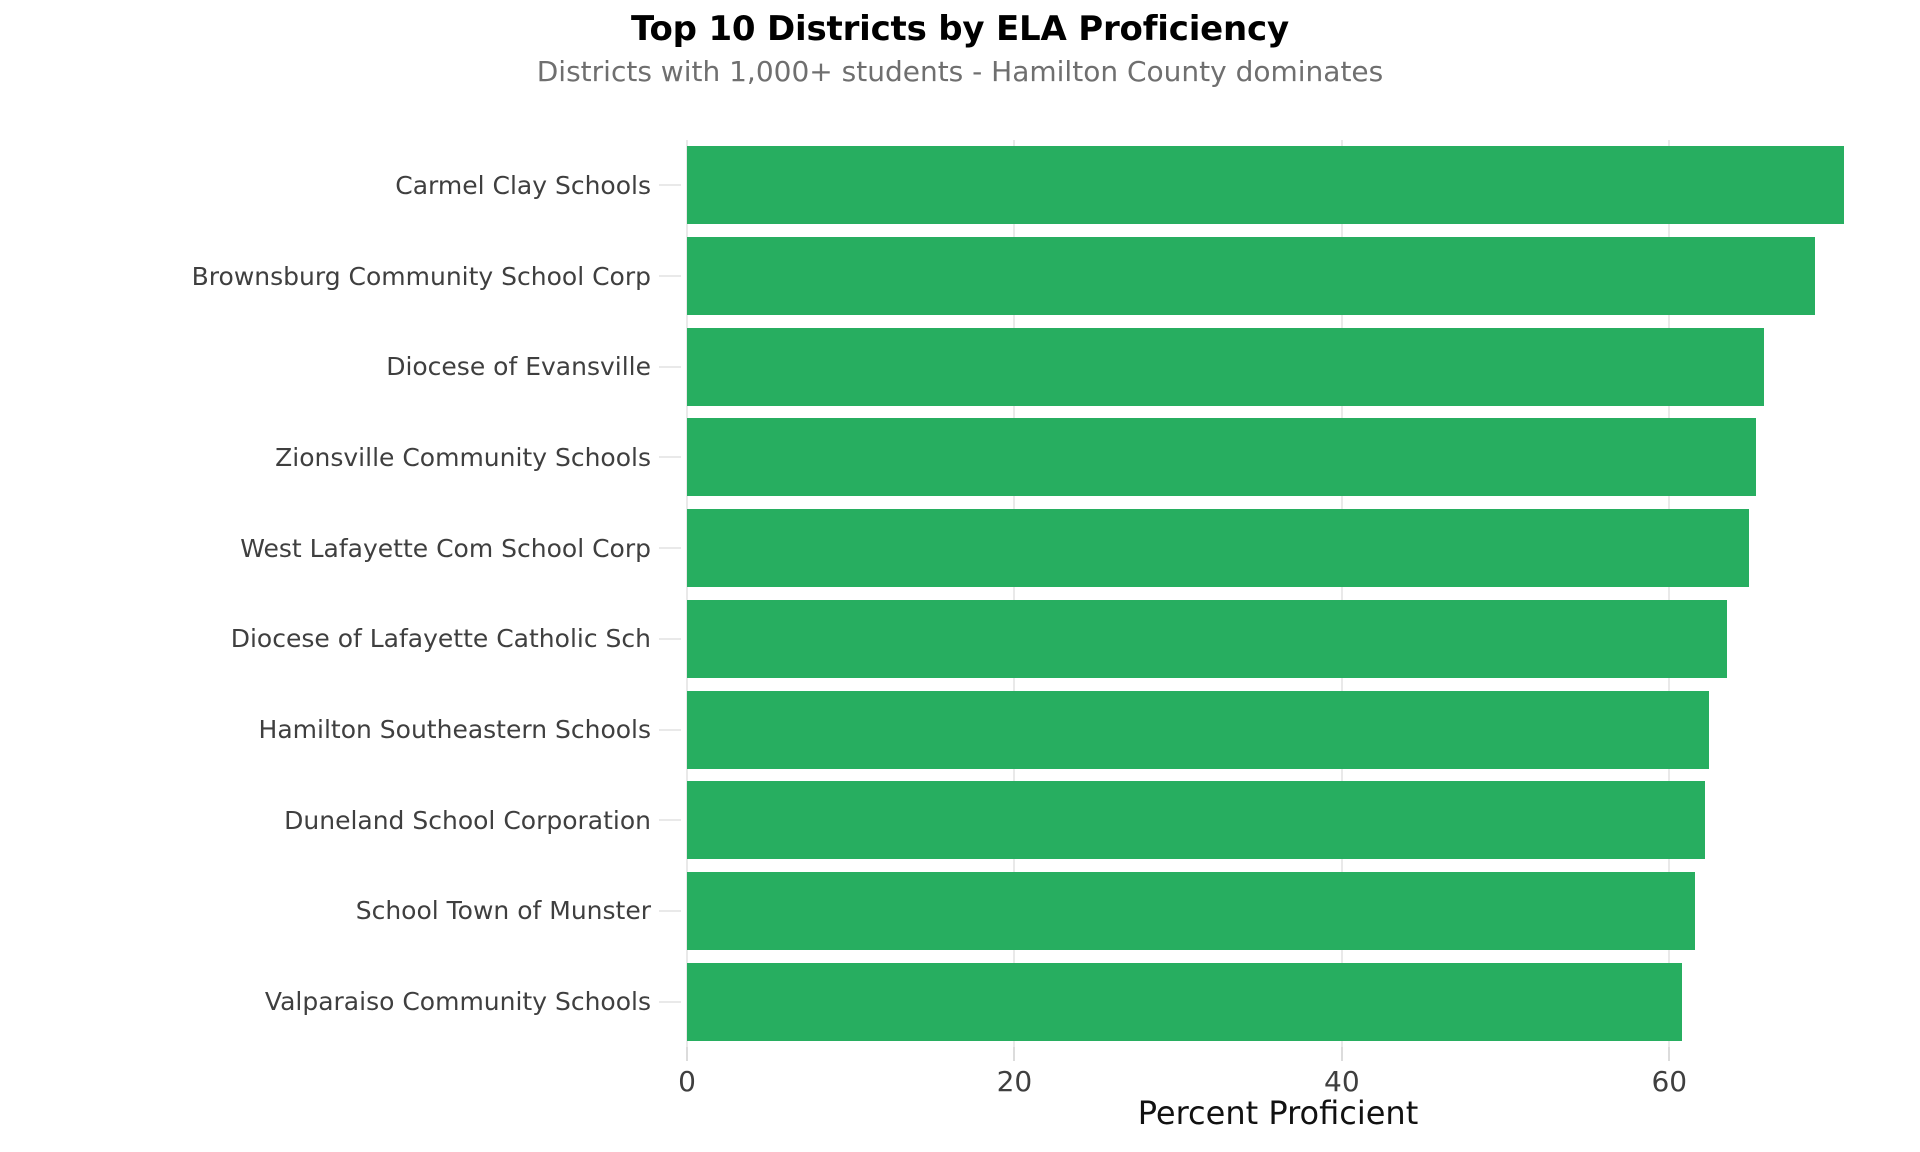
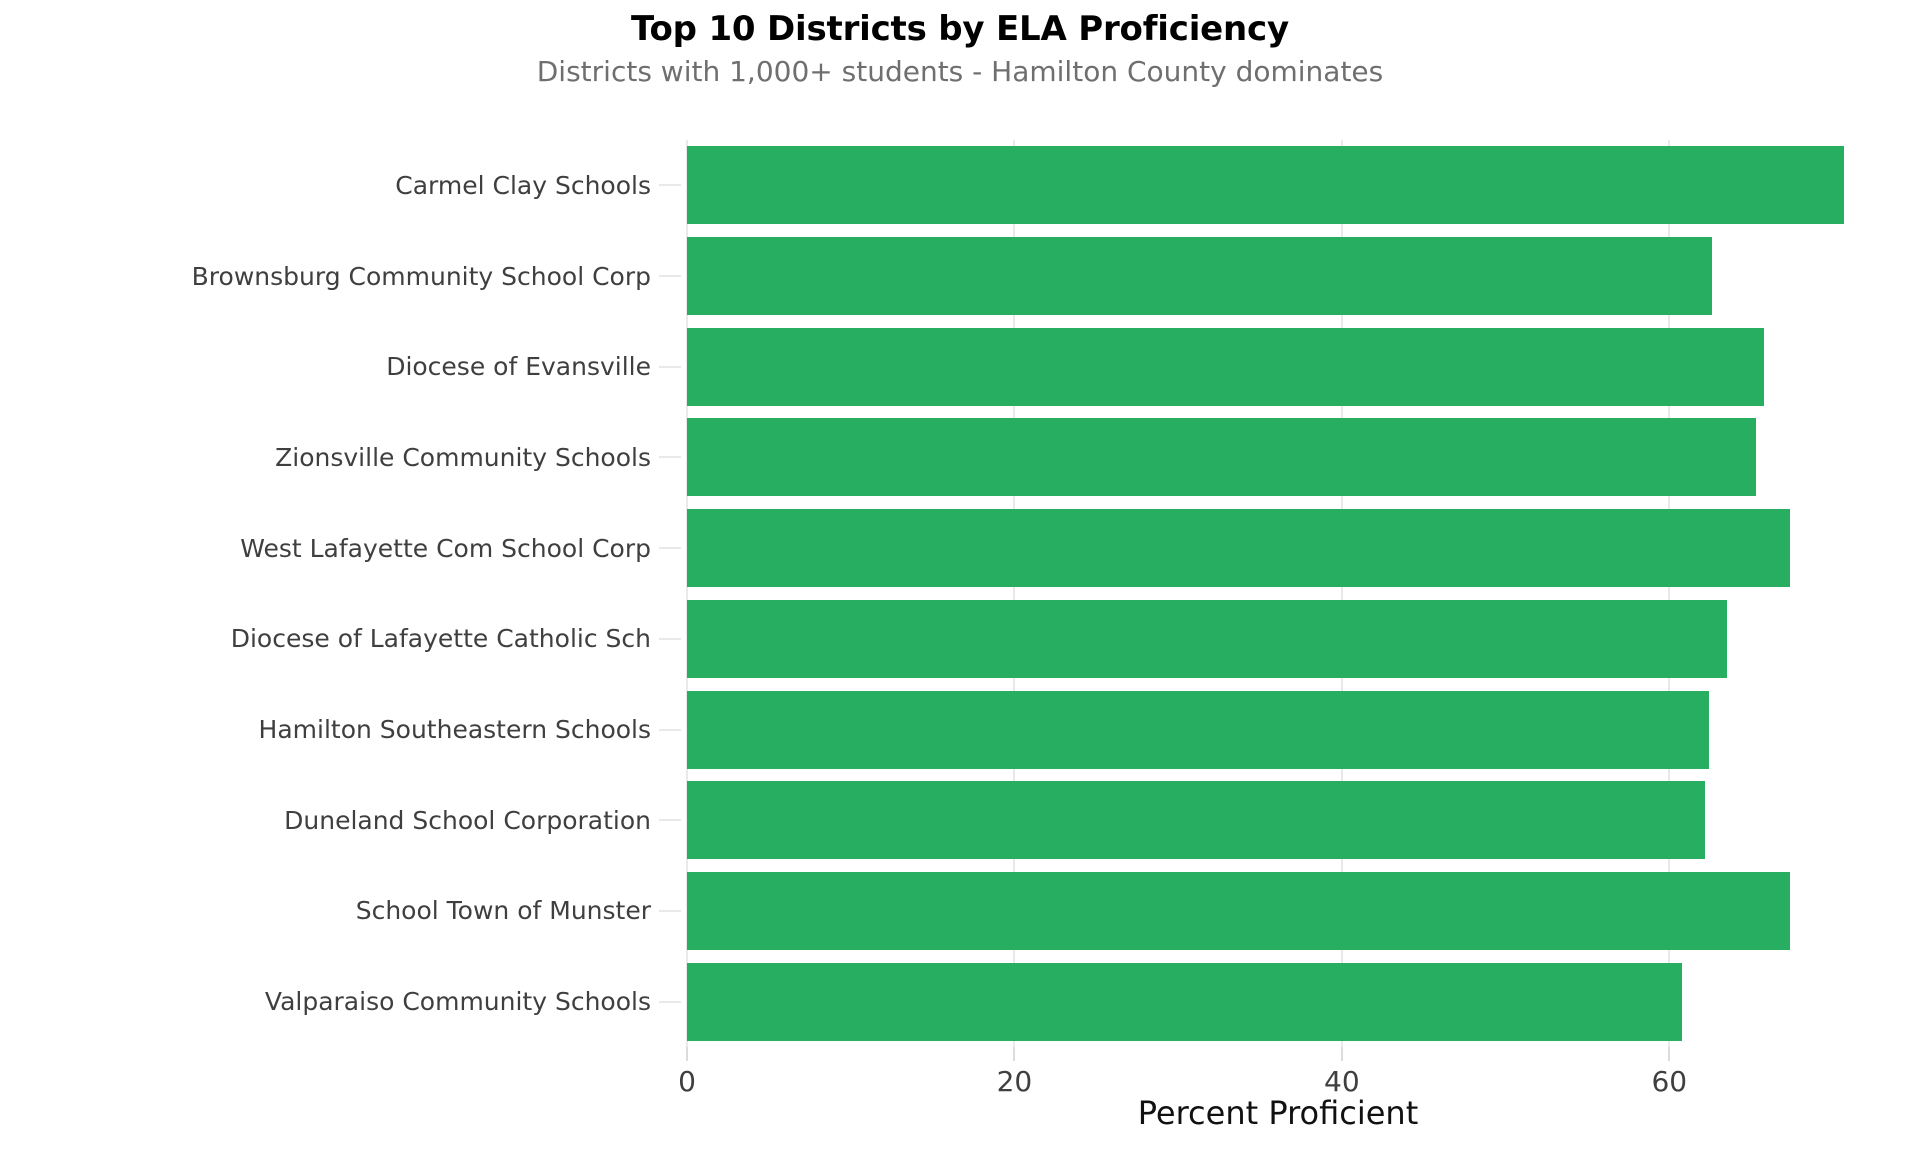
Brownsburg Community School Corp: 68.9 -> 62.6
West Lafayette Com School Corp: 64.9 -> 67.4
School Town of Munster: 61.6 -> 67.4
